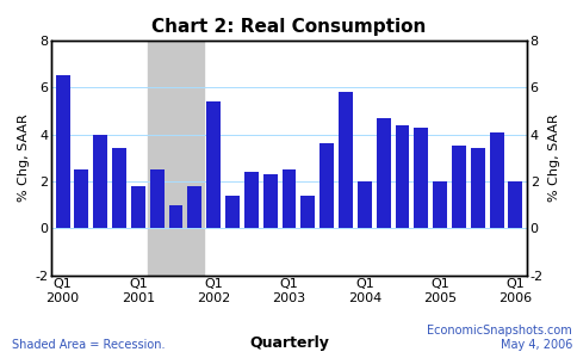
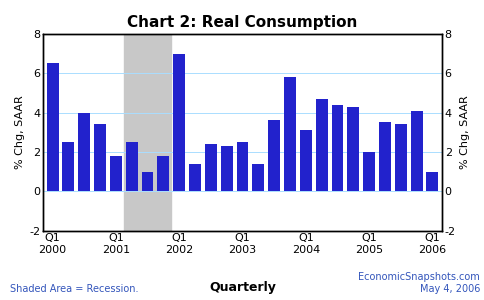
Q1 2002: 5.4 -> 7.0
Q1 2004: 2.0 -> 3.1
Q1 2006: 2.0 -> 1.0
